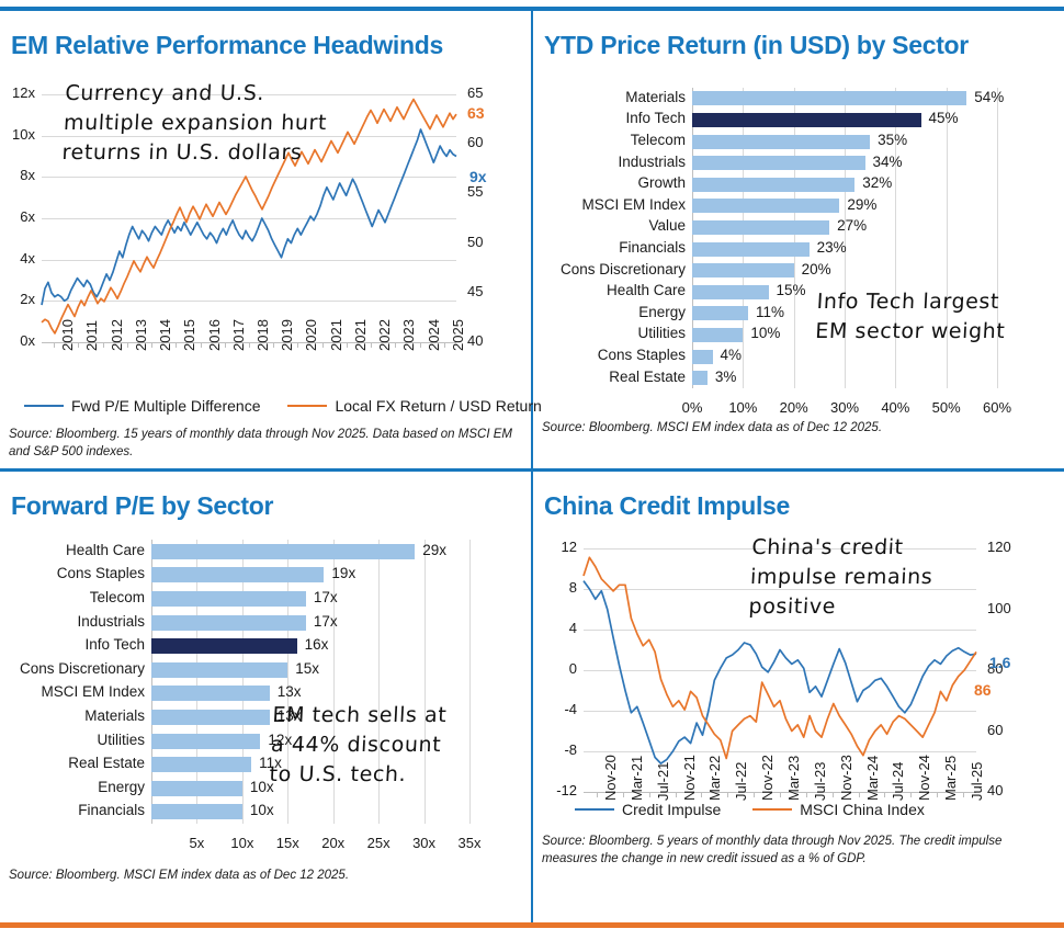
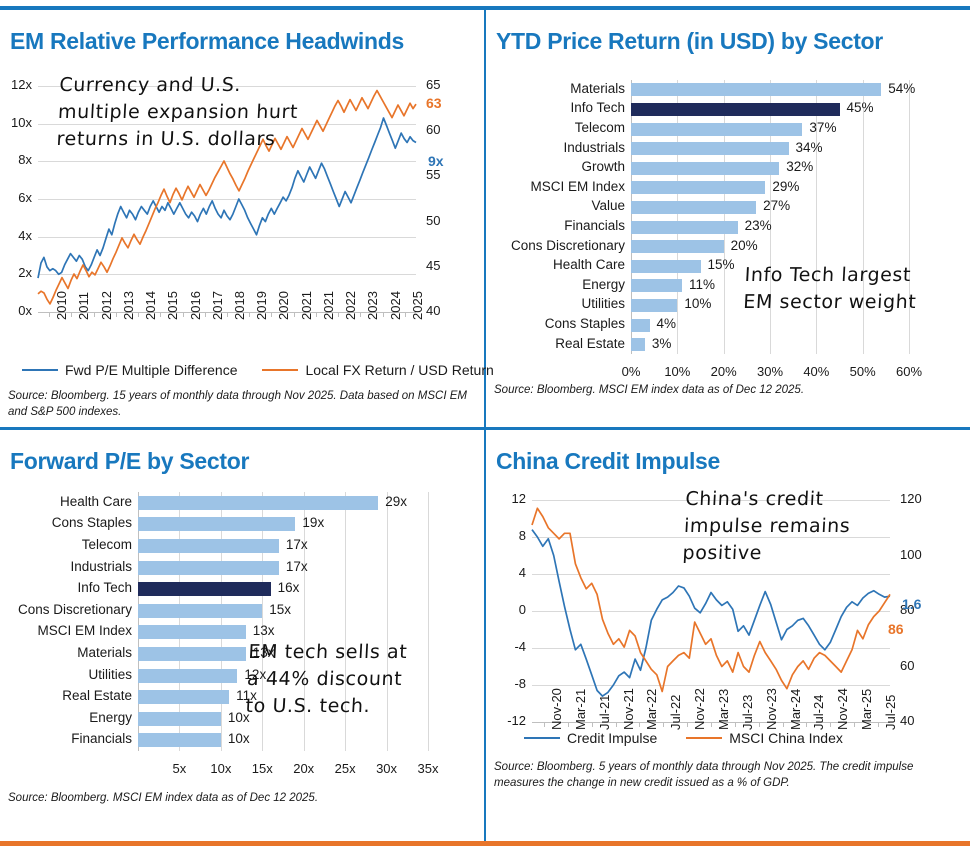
YTD Price Return (in USD) by Sector/Telecom: 35% -> 37%
